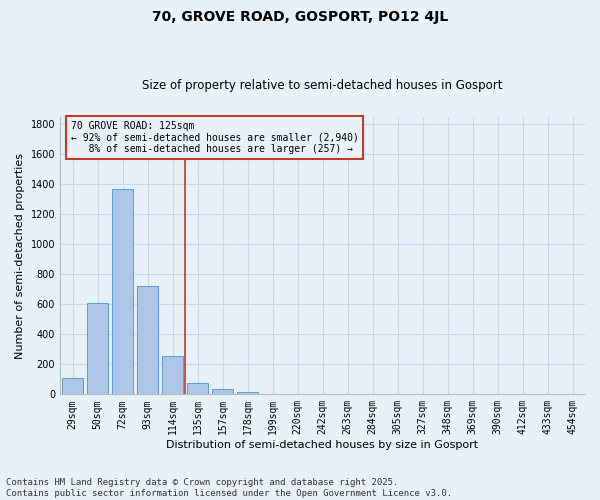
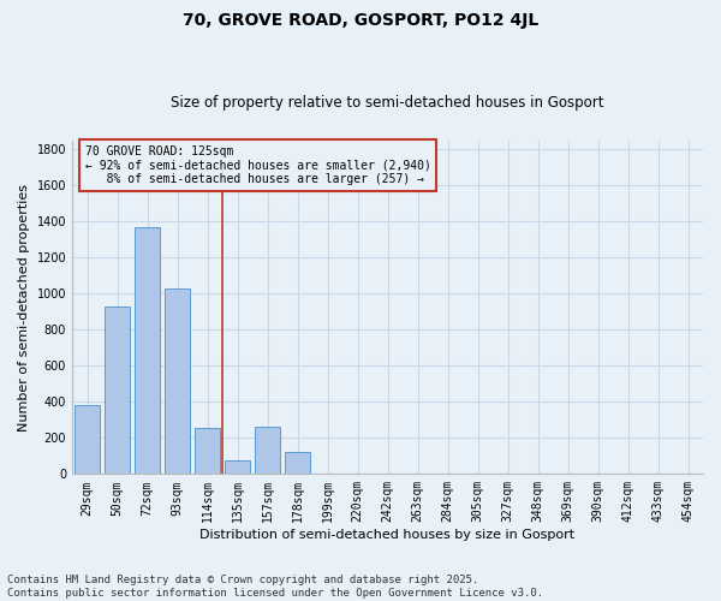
29sqm: 110 -> 380
50sqm: 610 -> 930
93sqm: 720 -> 1030
157sqm: 40 -> 260
178sqm: 20 -> 120
